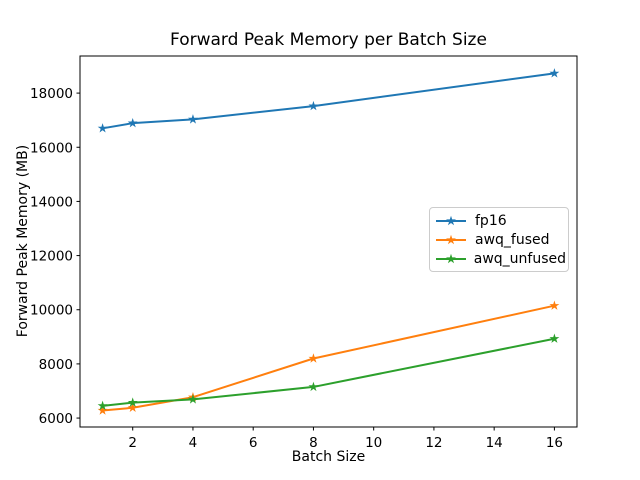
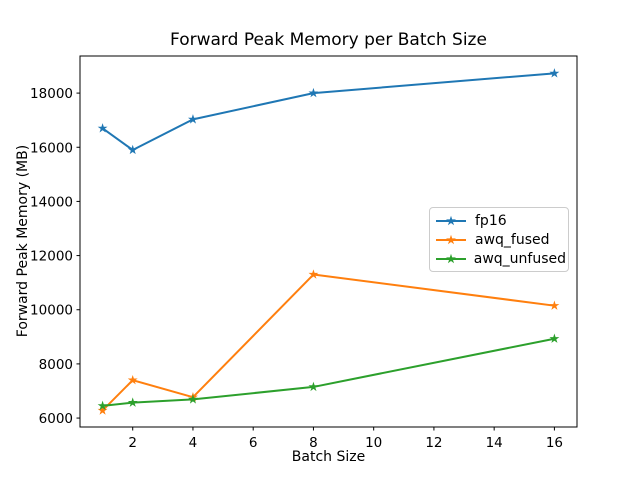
fp16/2: 16900 -> 15900
awq_fused/2: 6400 -> 7400
fp16/8: 17500 -> 18000
awq_fused/8: 8200 -> 11300
